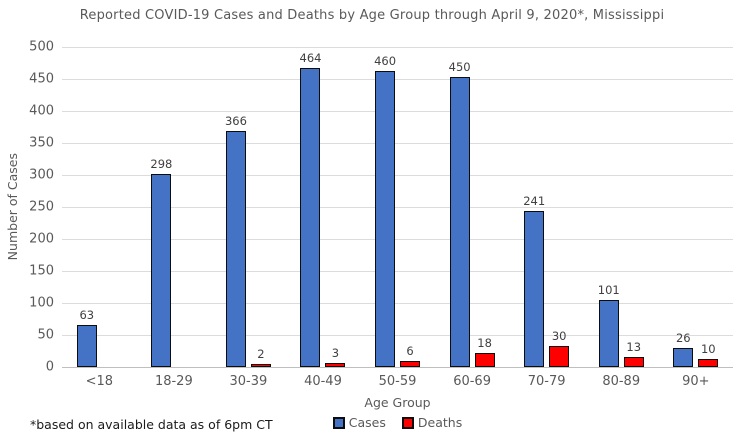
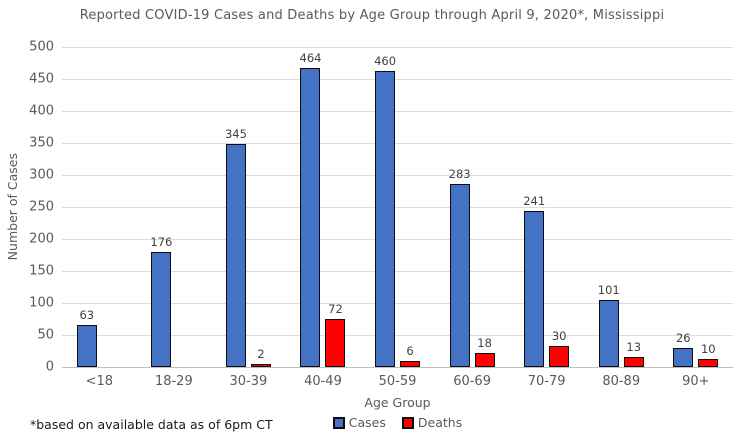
Cases/18-29: 298 -> 176
Cases/30-39: 366 -> 345
Deaths/40-49: 3 -> 72
Cases/60-69: 450 -> 283
